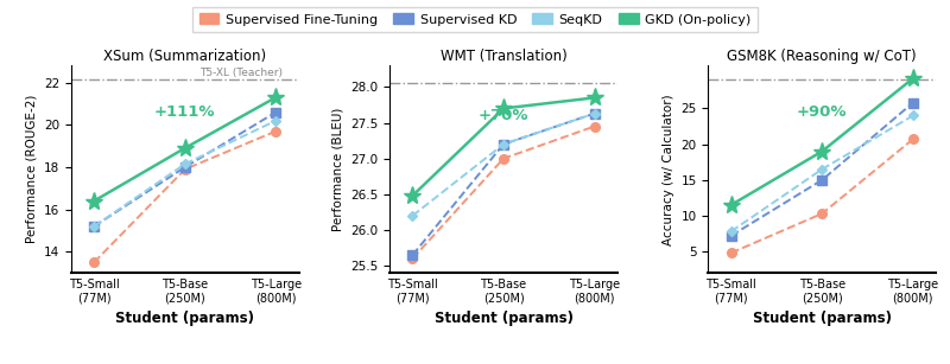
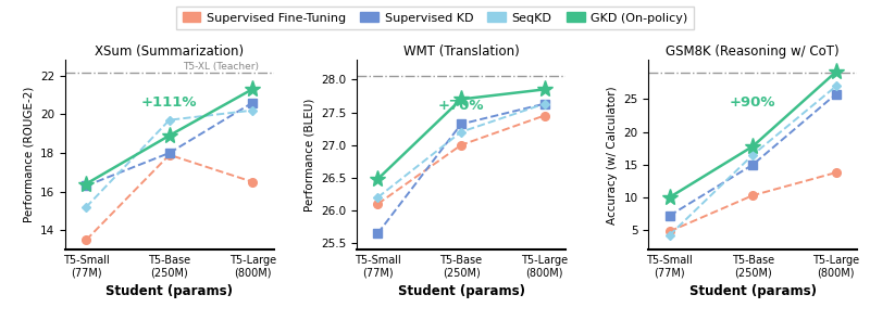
XSum (Summarization)/Supervised KD/T5-Small (77M): 15.2 -> 16.3
XSum (Summarization)/SeqKD/T5-Base (250M): 18.1 -> 19.7
XSum (Summarization)/Supervised Fine-Tuning/T5-Large (800M): 19.7 -> 16.5
WMT (Translation)/Supervised Fine-Tuning/T5-Small (77M): 25.60 -> 26.10
WMT (Translation)/Supervised KD/T5-Base (250M): 27.20 -> 27.32
GSM8K (Reasoning w/ CoT)/SeqKD/T5-Small (77M): 7.8 -> 4.2
GSM8K (Reasoning w/ CoT)/GKD (On-policy)/T5-Small (77M): 11.5 -> 10.0
GSM8K (Reasoning w/ CoT)/GKD (On-policy)/T5-Base (250M): 19.0 -> 17.8
GSM8K (Reasoning w/ CoT)/Supervised Fine-Tuning/T5-Large (800M): 20.7 -> 13.8
GSM8K (Reasoning w/ CoT)/SeqKD/T5-Large (800M): 24.0 -> 27.0
